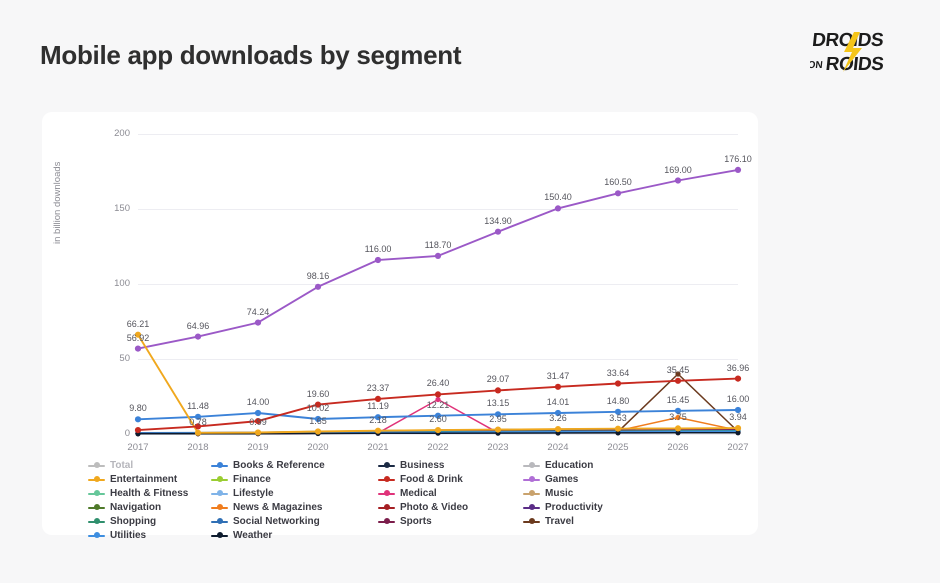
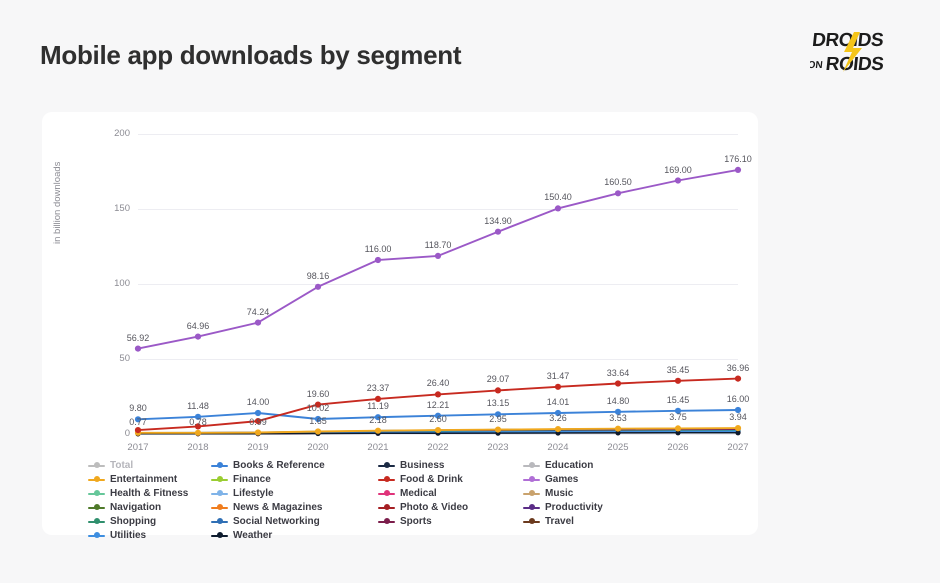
Entertainment/2017: 66.21 -> 0.77
Medical/2022: 23 -> 1
News & Magazines/2026: 11 -> 2
Travel/2026: 40 -> 2
